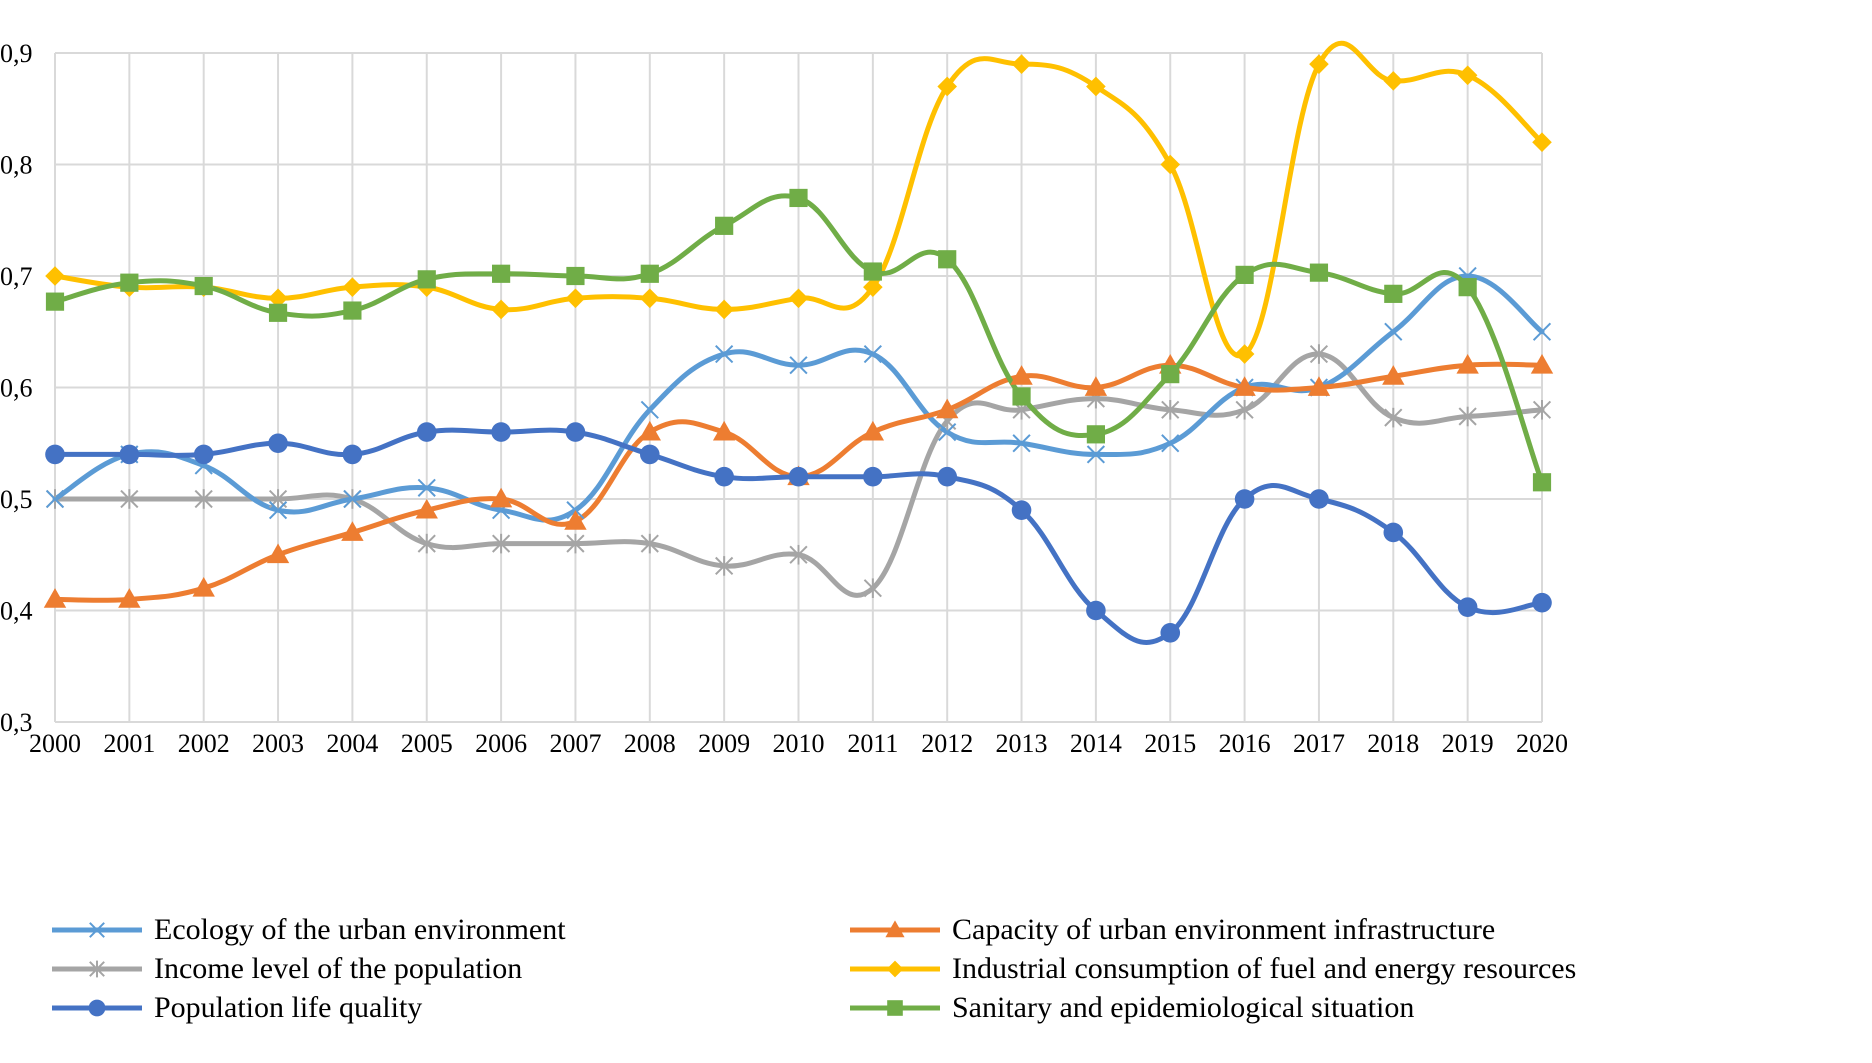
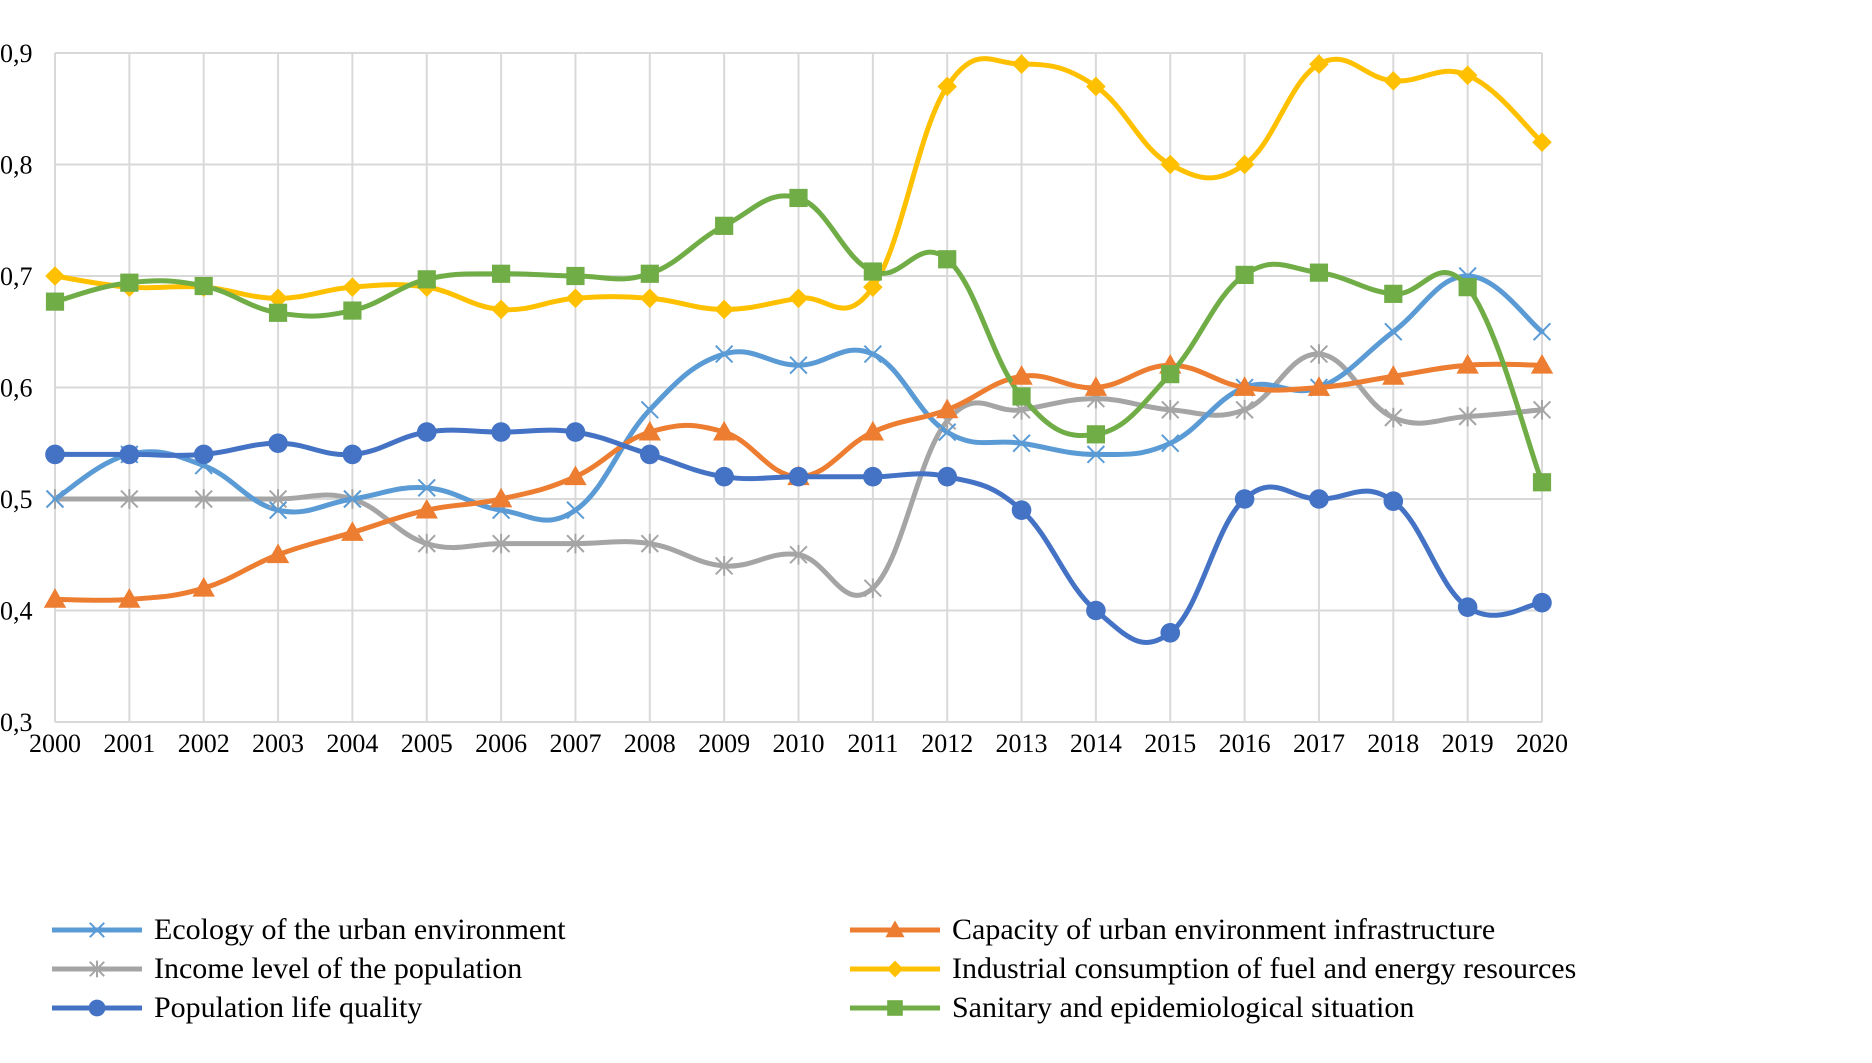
Capacity of urban environment infrastructure/2007: 0,48 -> 0,52
Industrial consumption of fuel and energy resources/2016: 0,63 -> 0,80
Population life quality/2018: 0,47 -> 0,50
